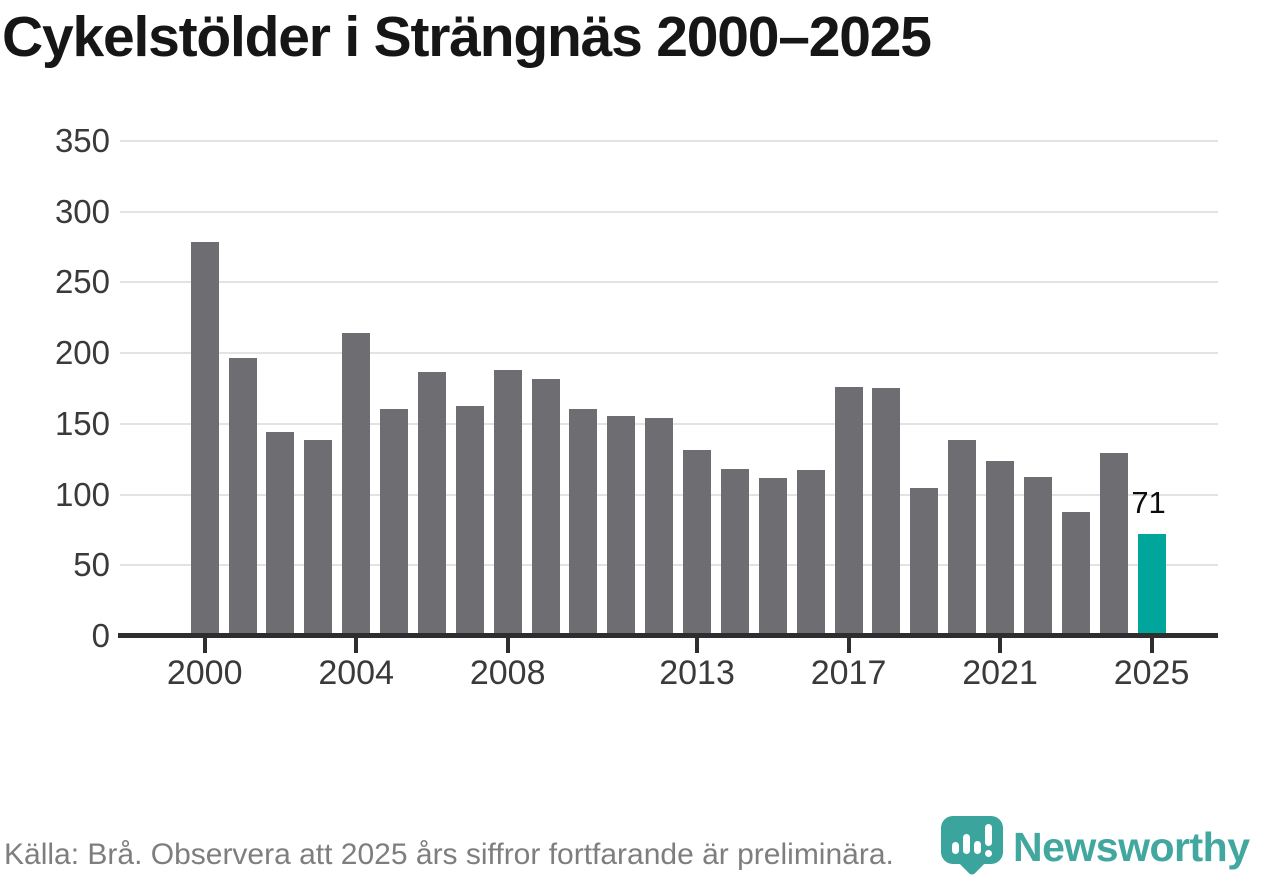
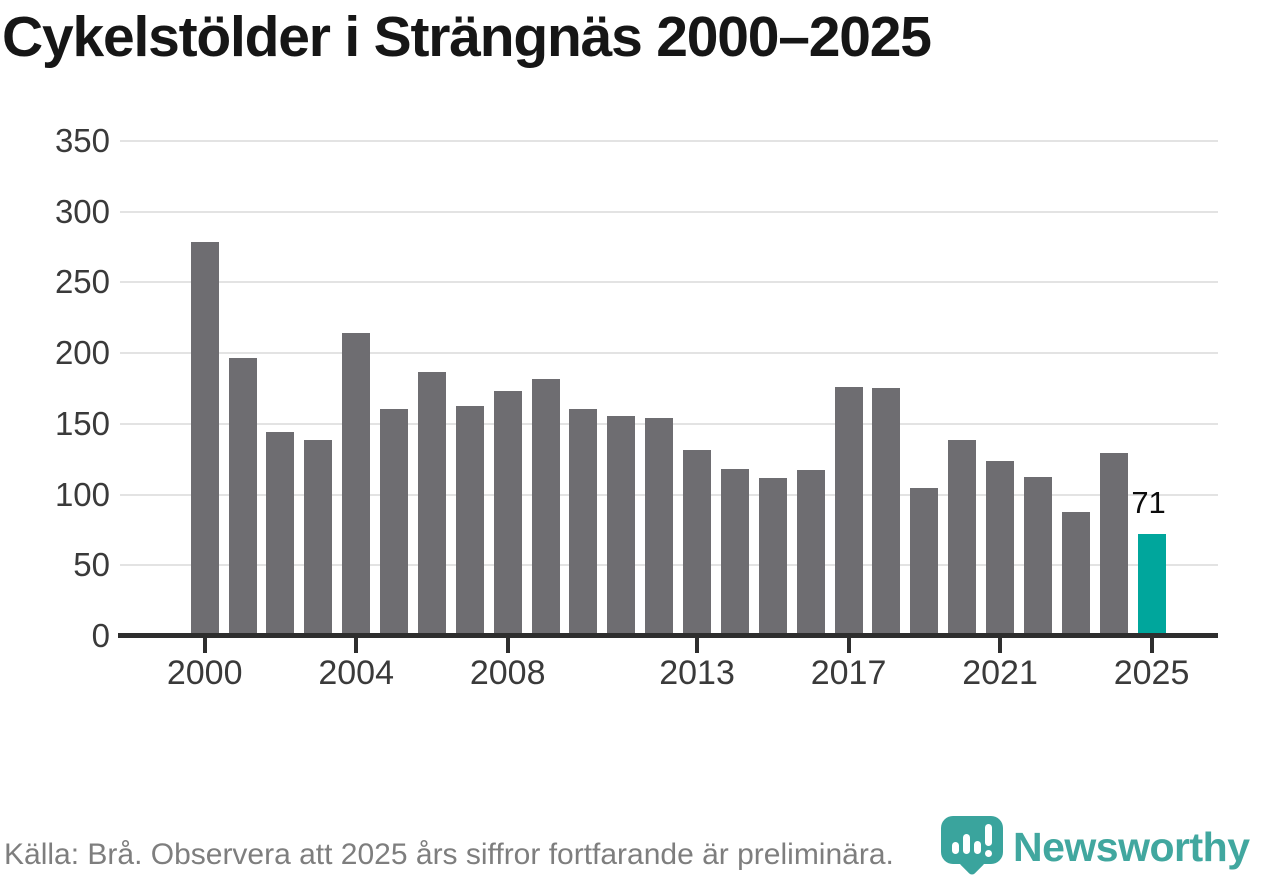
2008: 187 -> 172
